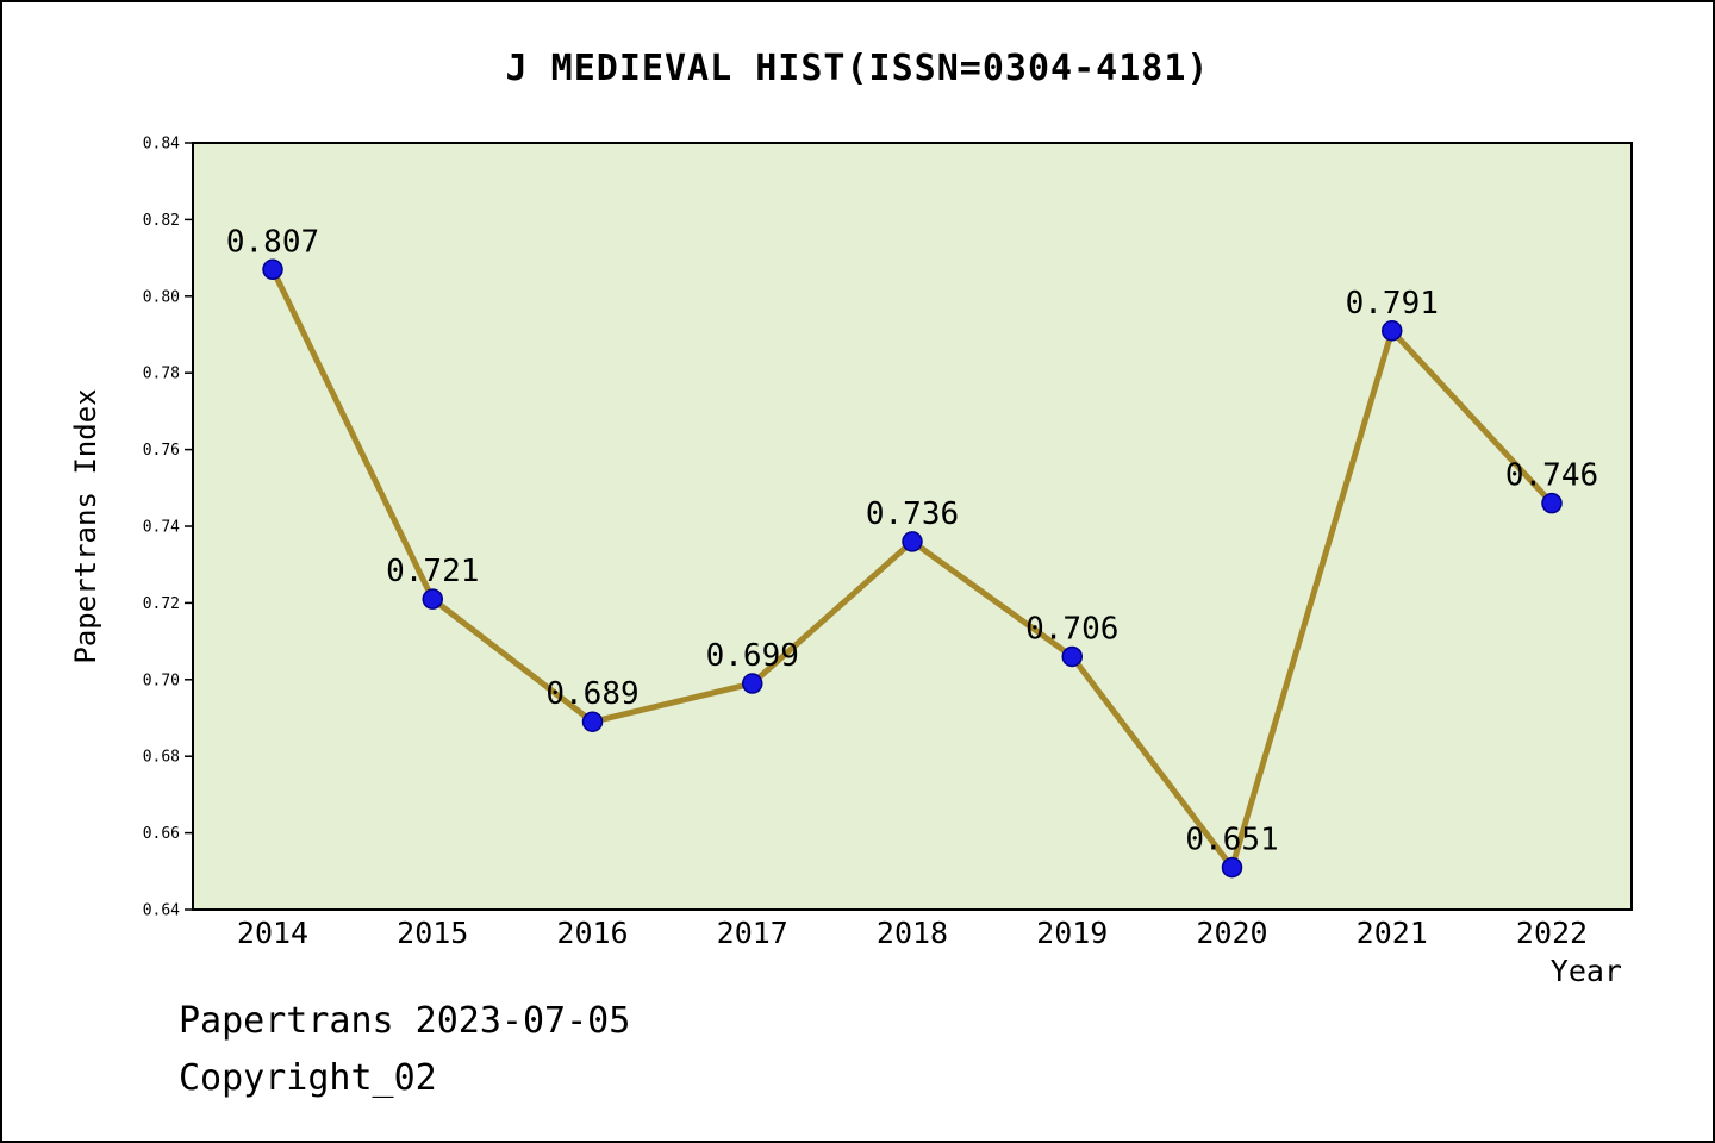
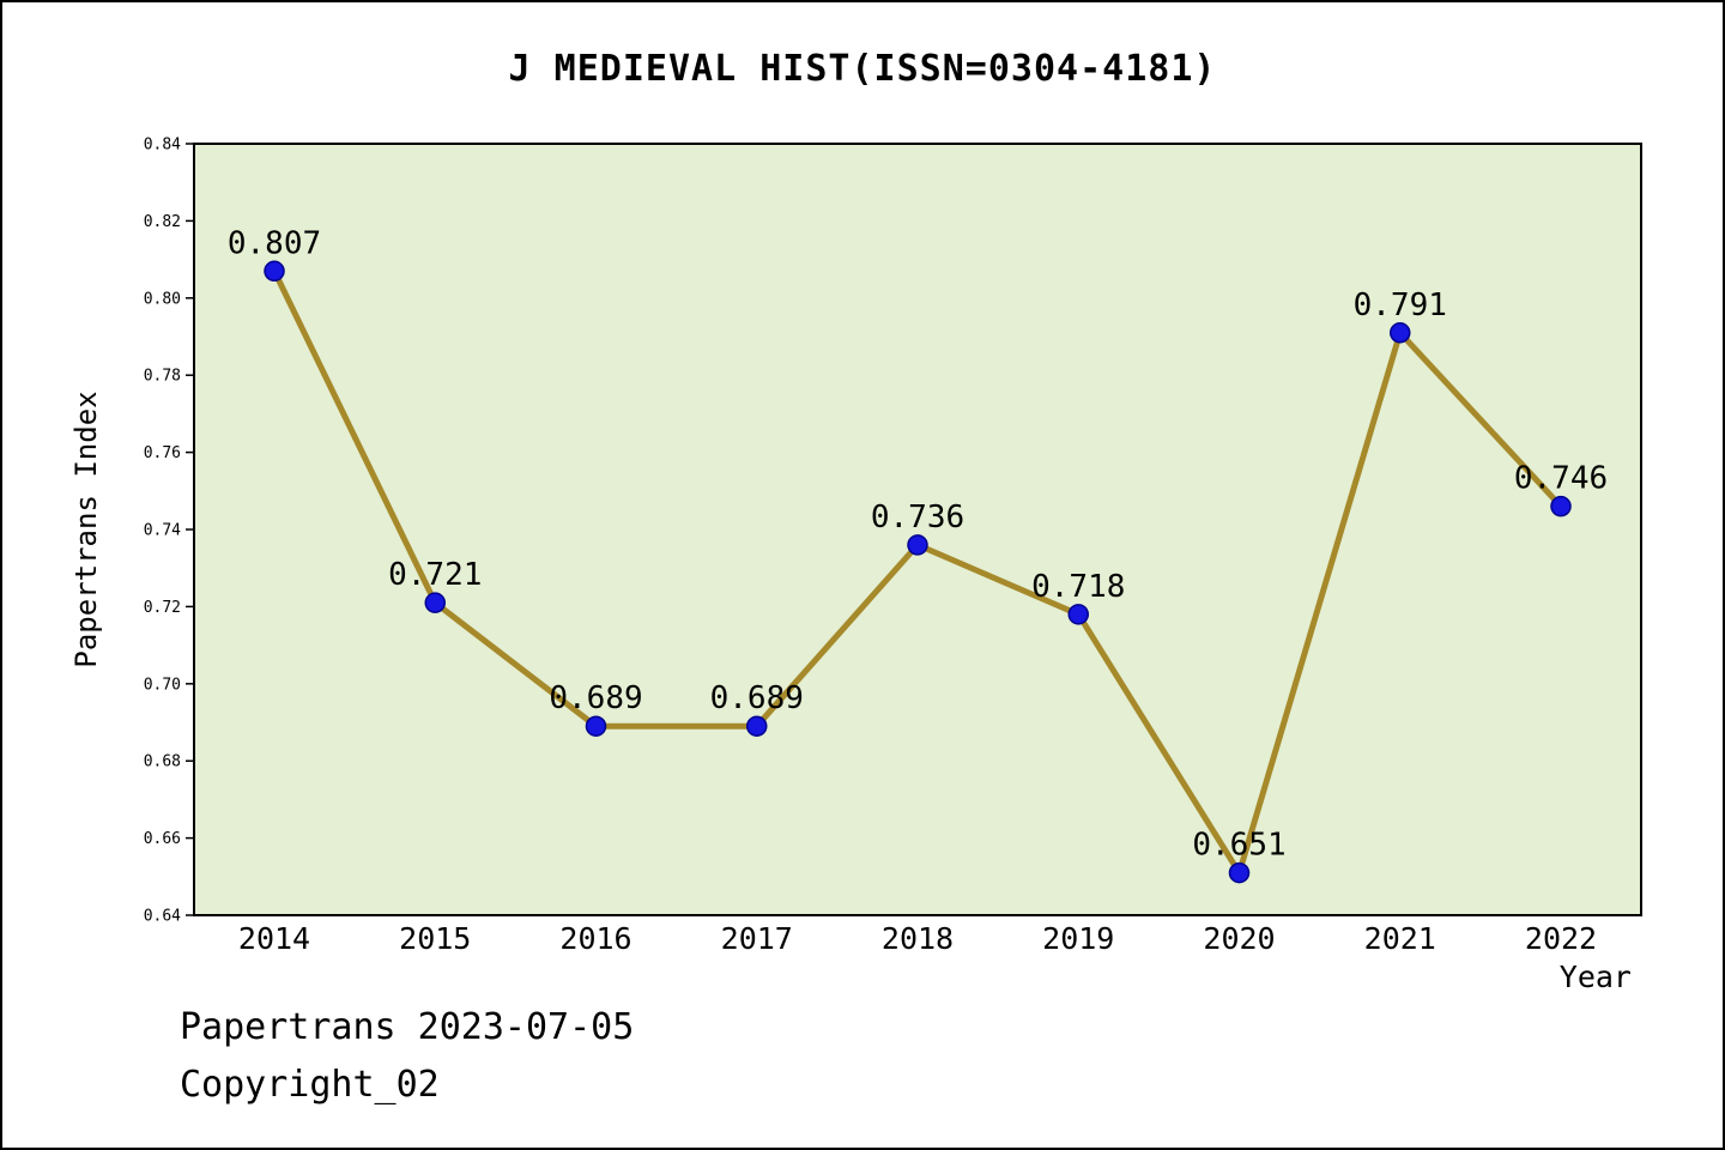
2017: 0.699 -> 0.689
2019: 0.706 -> 0.718
